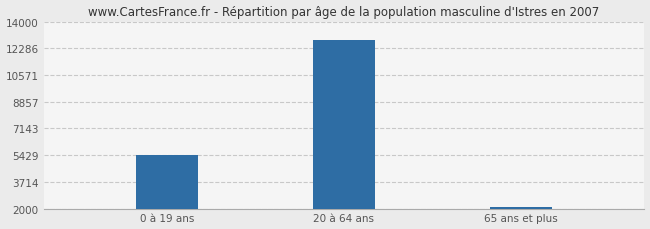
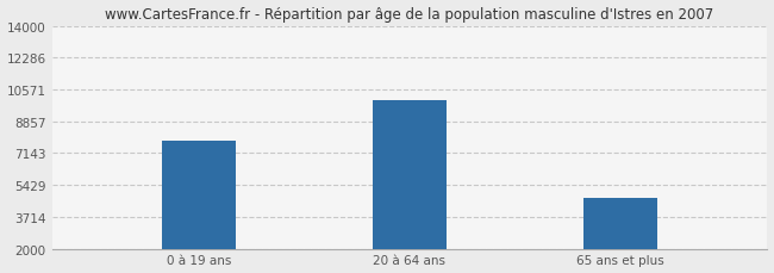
0 à 19 ans: 5400 -> 7800
20 à 64 ans: 12800 -> 10000
65 ans et plus: 2100 -> 4700
